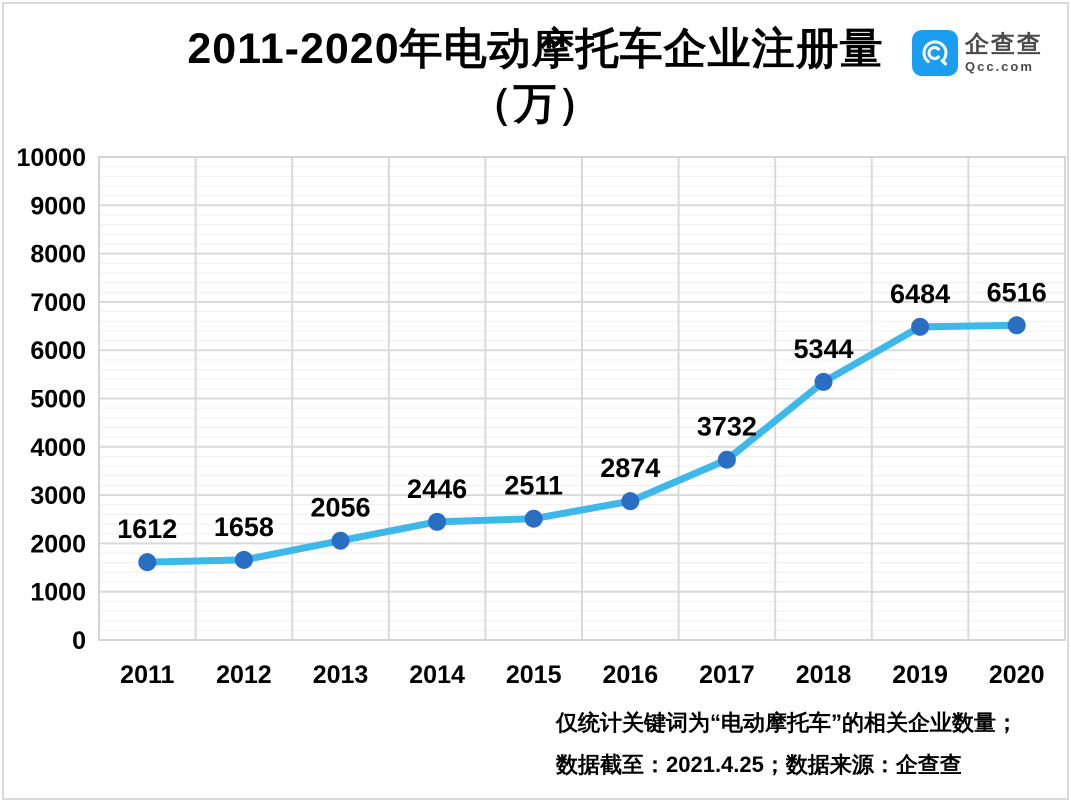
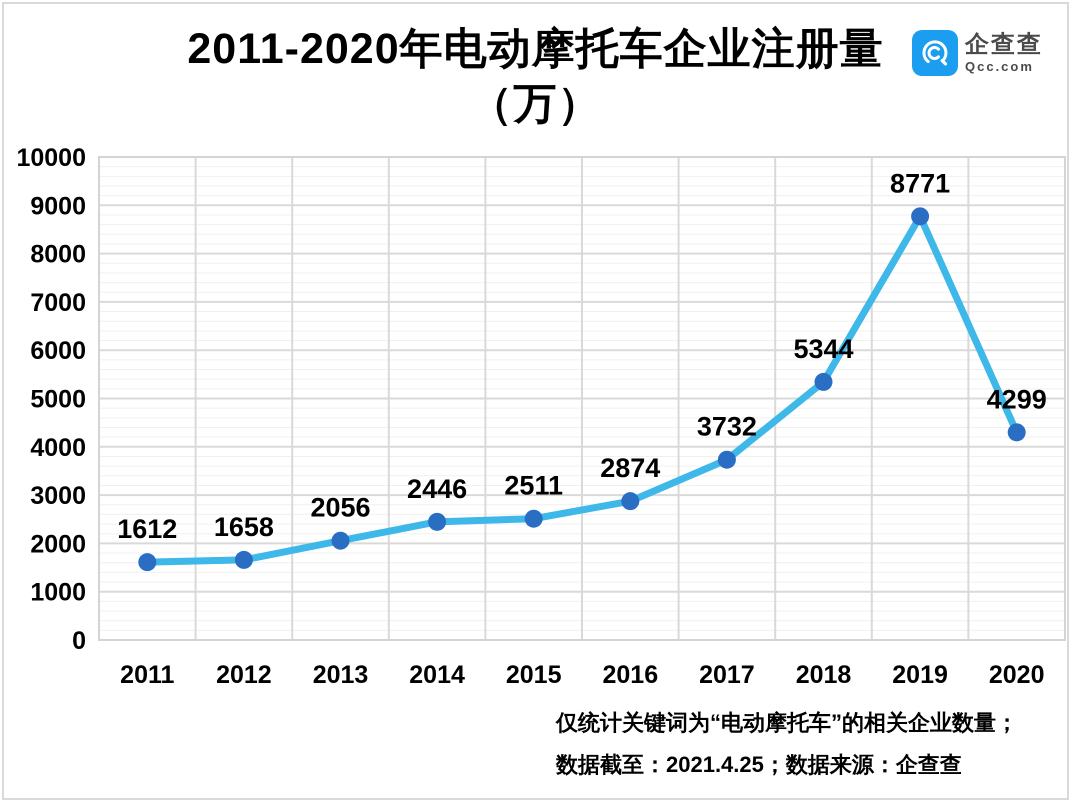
2019: 6484 -> 8771
2020: 6516 -> 4299
